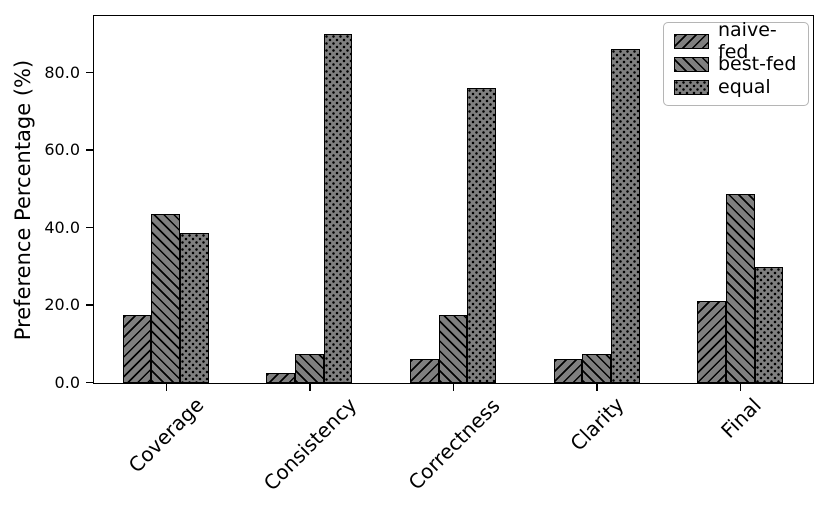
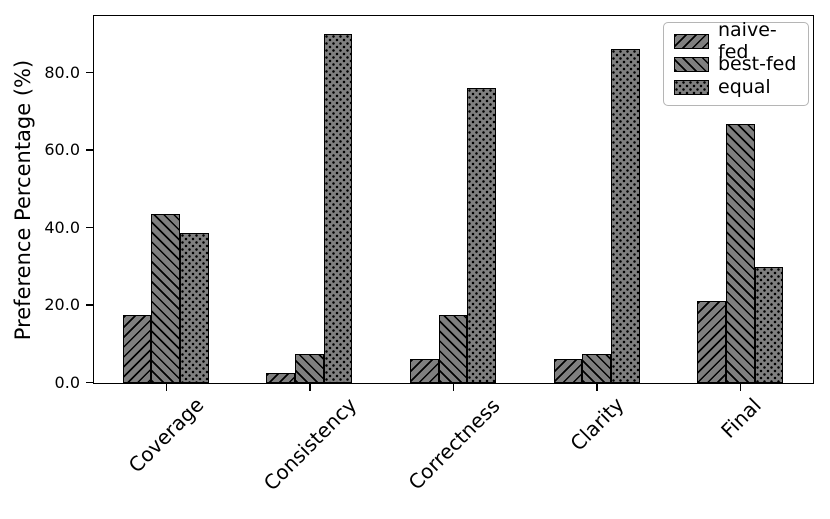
best-fed/Final: 49 -> 67
